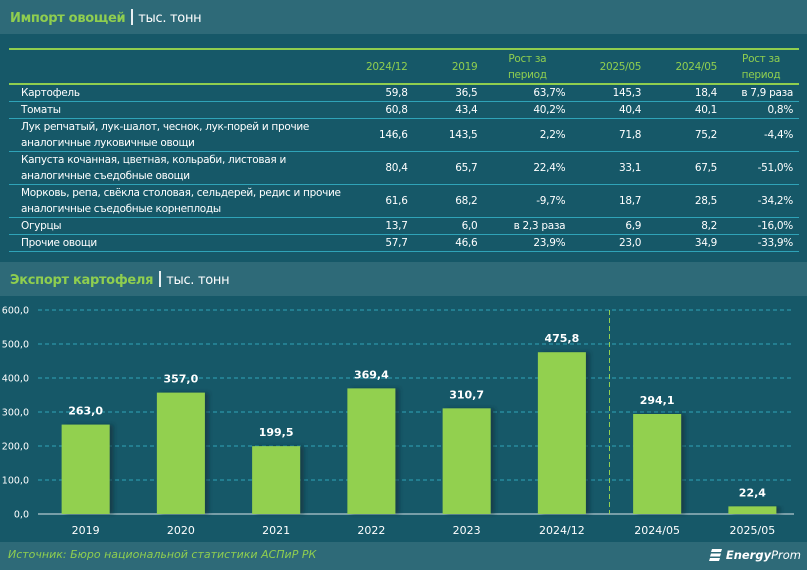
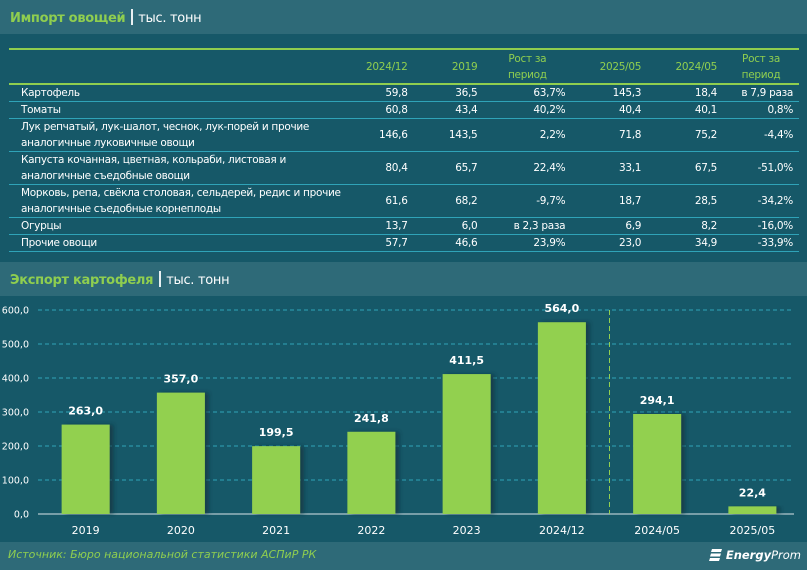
2022: 369,4 -> 241,8
2023: 310,7 -> 411,5
2024/12: 475,8 -> 564,0
